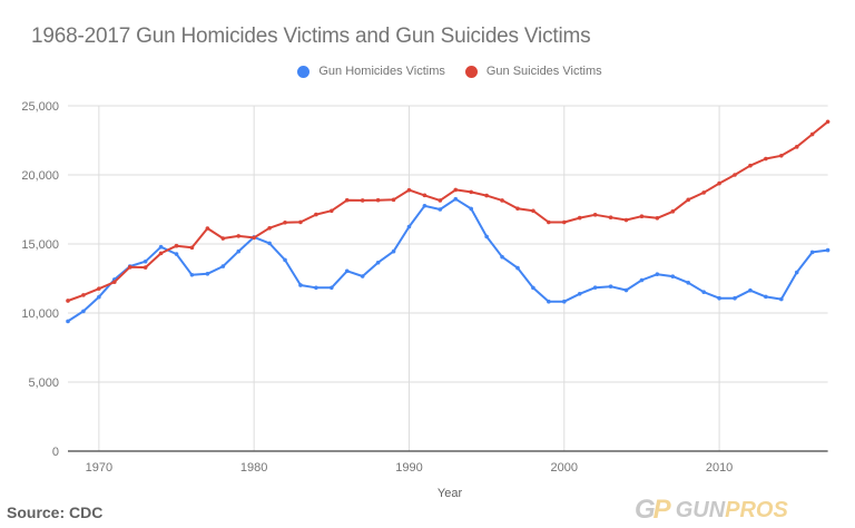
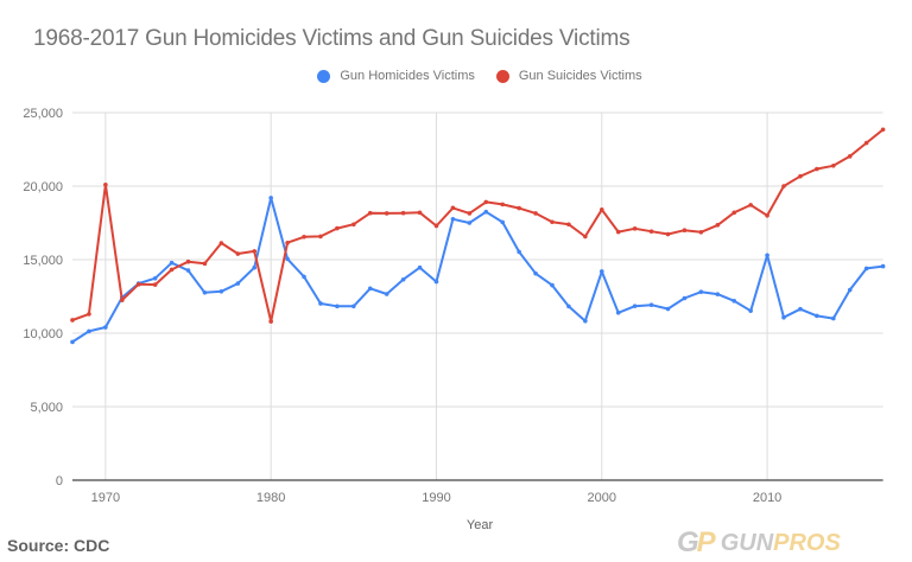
Gun Homicides Victims/1970: 11200 -> 10400
Gun Suicides Victims/1970: 11800 -> 20100
Gun Homicides Victims/1980: 15500 -> 19200
Gun Suicides Victims/1980: 15400 -> 10800
Gun Homicides Victims/1990: 16200 -> 13500
Gun Suicides Victims/1990: 18900 -> 17300
Gun Homicides Victims/2000: 10800 -> 14200
Gun Suicides Victims/2000: 16600 -> 18400
Gun Homicides Victims/2010: 11100 -> 15300
Gun Suicides Victims/2010: 19400 -> 18000
